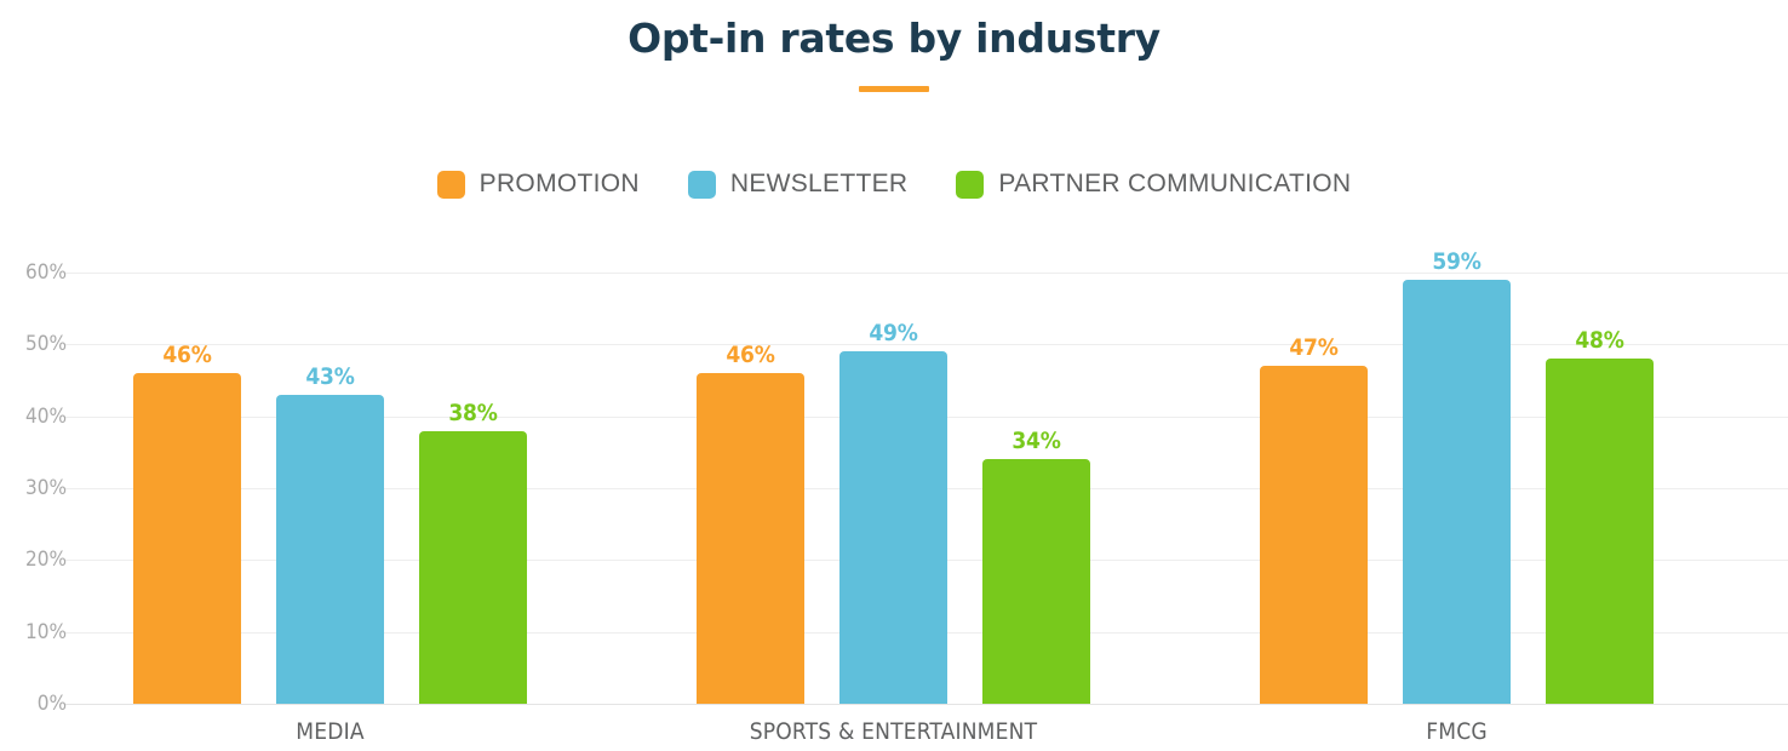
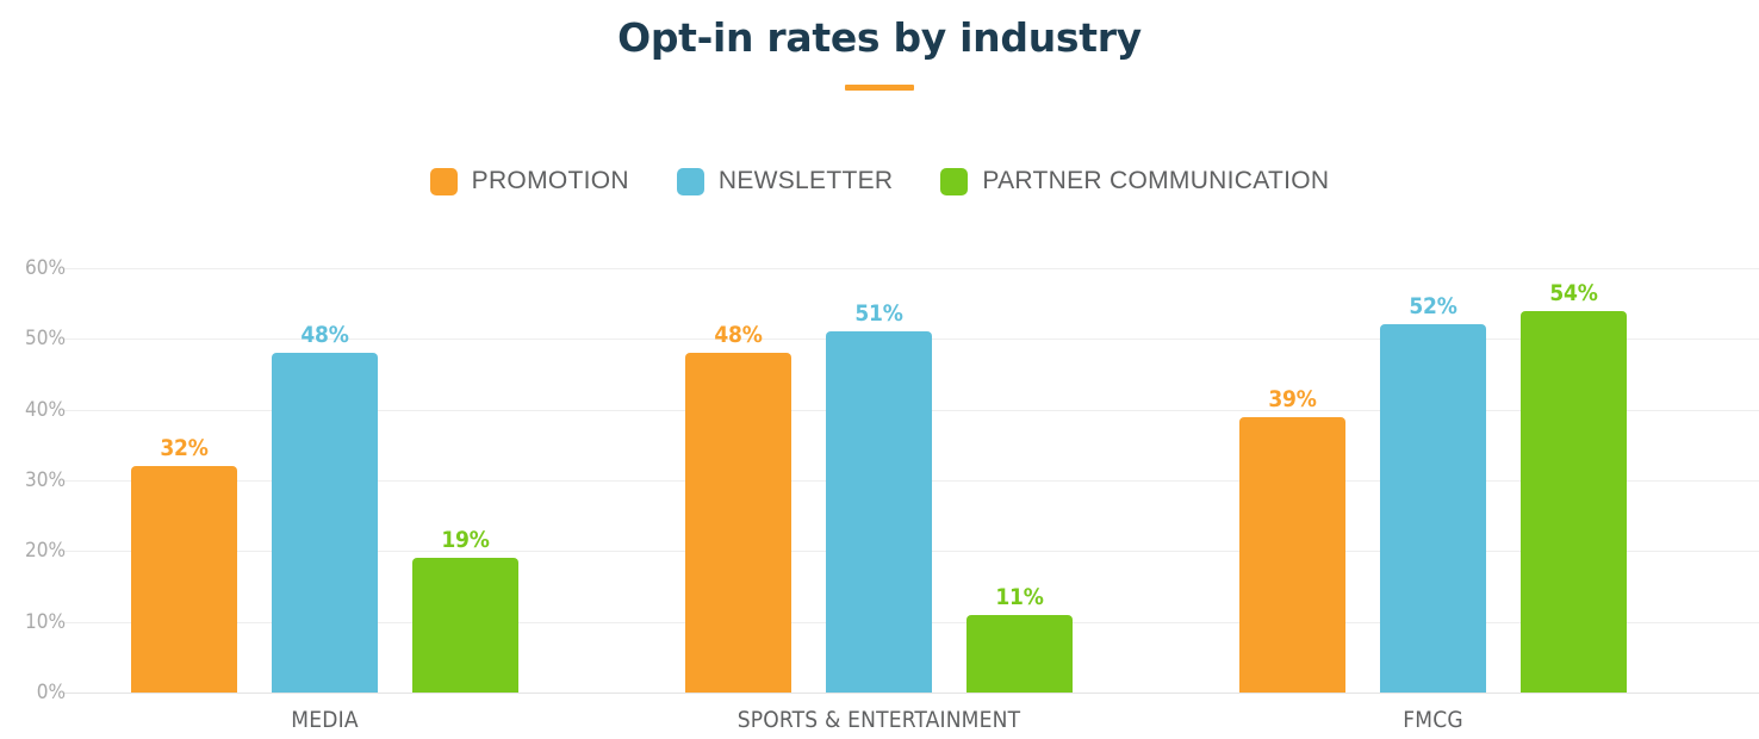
PROMOTION/MEDIA: 46% -> 32%
NEWSLETTER/MEDIA: 43% -> 48%
PARTNER COMMUNICATION/MEDIA: 38% -> 19%
PROMOTION/SPORTS & ENTERTAINMENT: 46% -> 48%
NEWSLETTER/SPORTS & ENTERTAINMENT: 49% -> 51%
PARTNER COMMUNICATION/SPORTS & ENTERTAINMENT: 34% -> 11%
PROMOTION/FMCG: 47% -> 39%
NEWSLETTER/FMCG: 59% -> 52%
PARTNER COMMUNICATION/FMCG: 48% -> 54%
